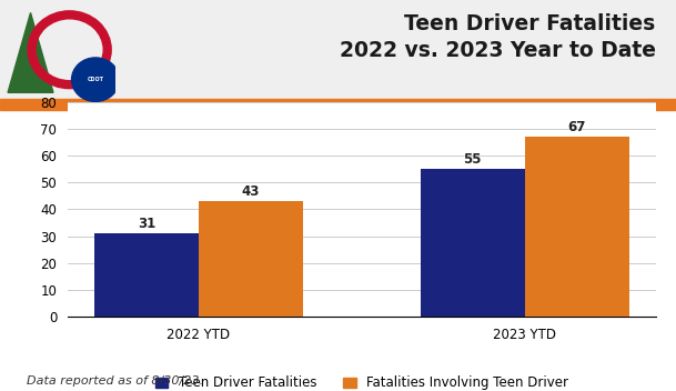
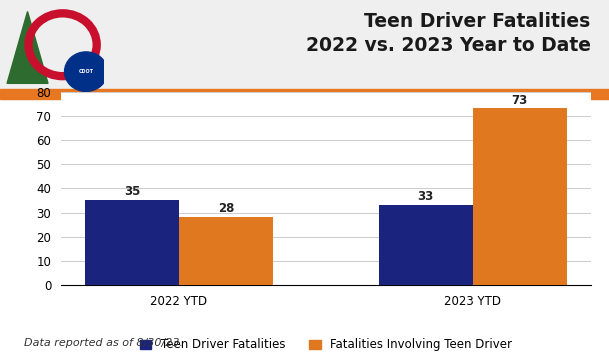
Teen Driver Fatalities/2022 YTD: 31 -> 35
Fatalities Involving Teen Driver/2022 YTD: 43 -> 28
Teen Driver Fatalities/2023 YTD: 55 -> 33
Fatalities Involving Teen Driver/2023 YTD: 67 -> 73
